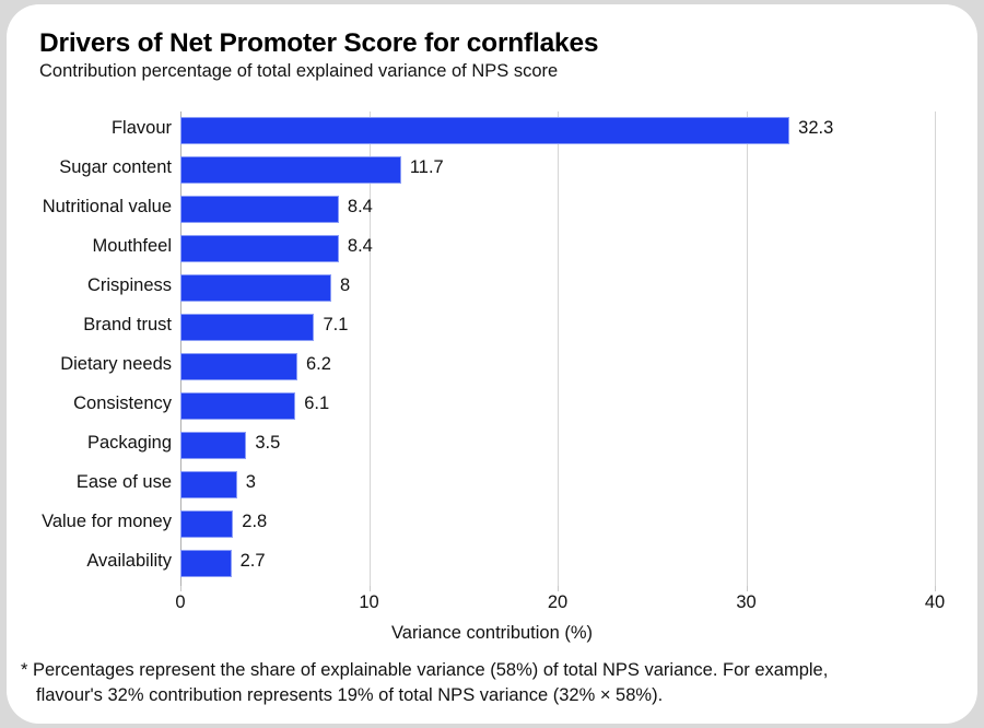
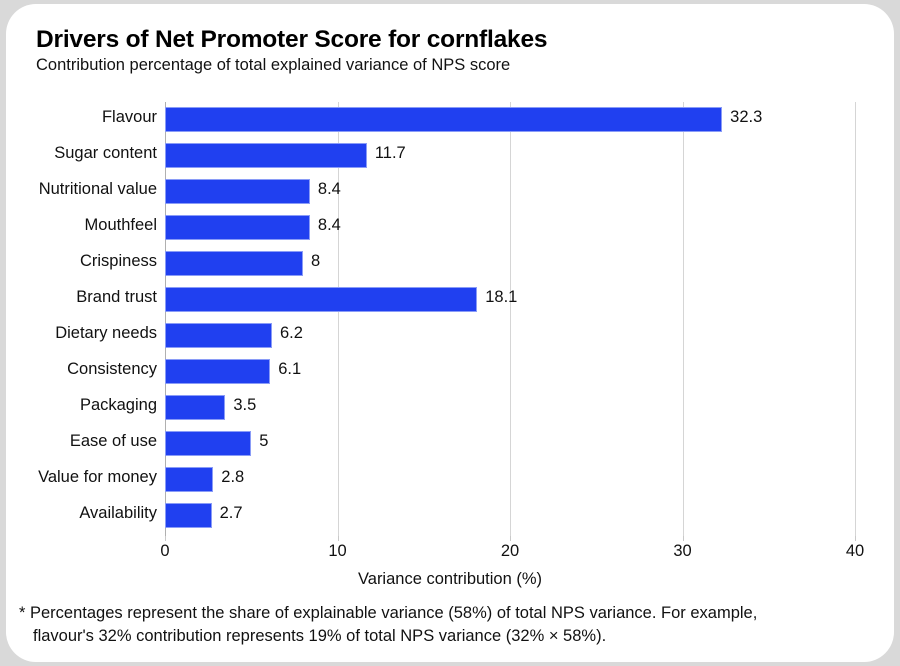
Brand trust: 7.1 -> 18.1
Ease of use: 3 -> 5
